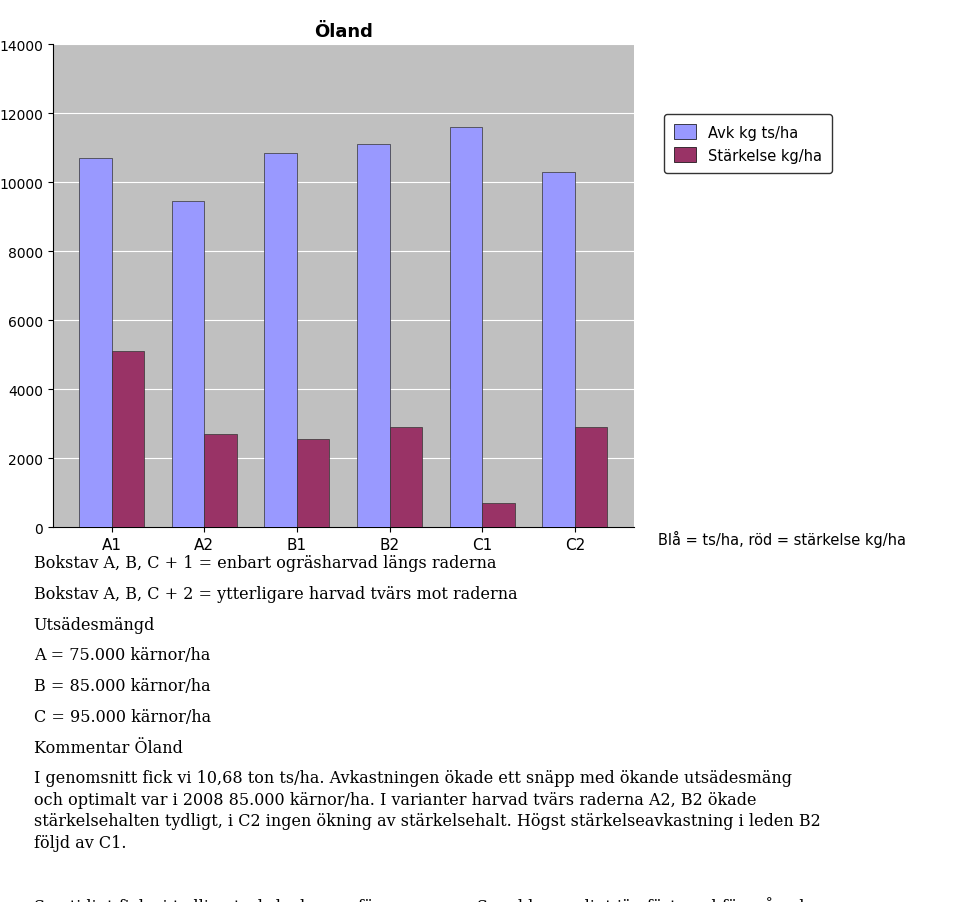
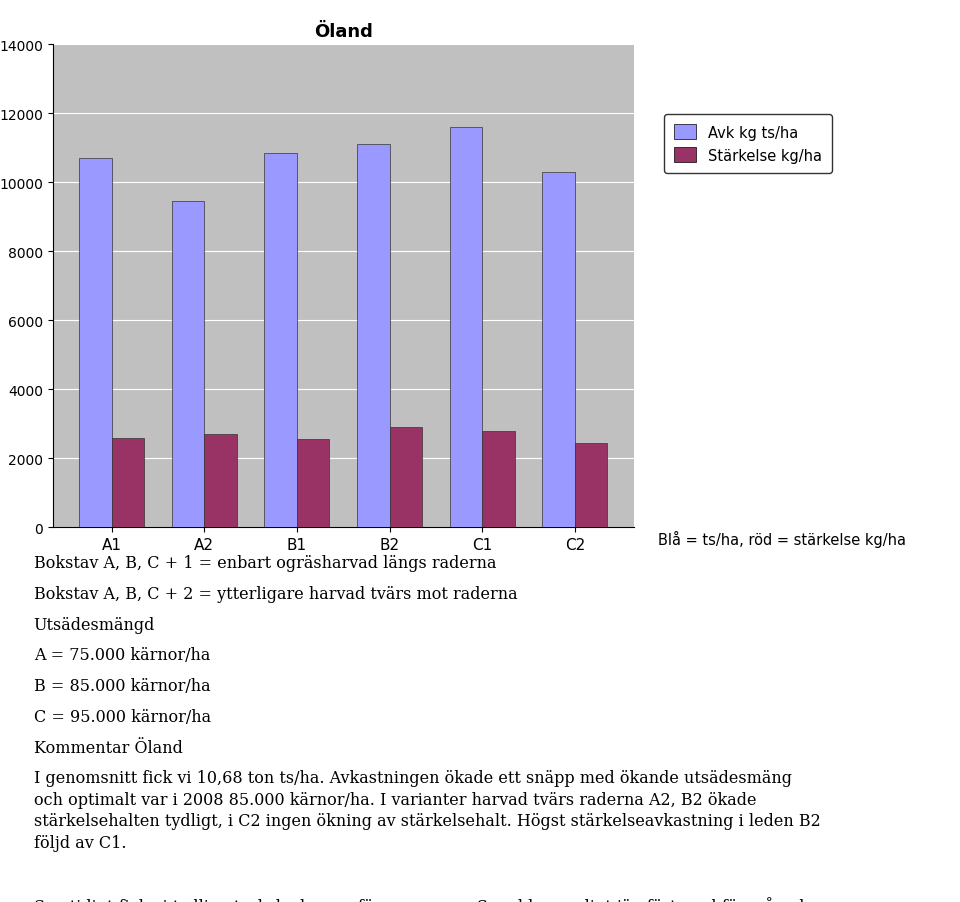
Stärkelse kg/ha/A1: 5100 -> 2600
Stärkelse kg/ha/C1: 700 -> 2800
Stärkelse kg/ha/C2: 2900 -> 2450
